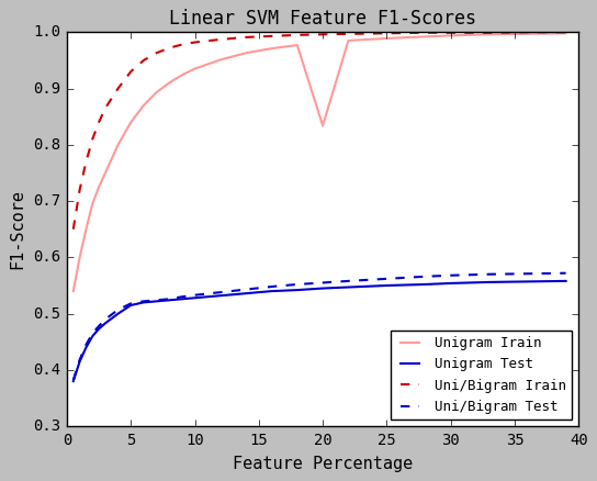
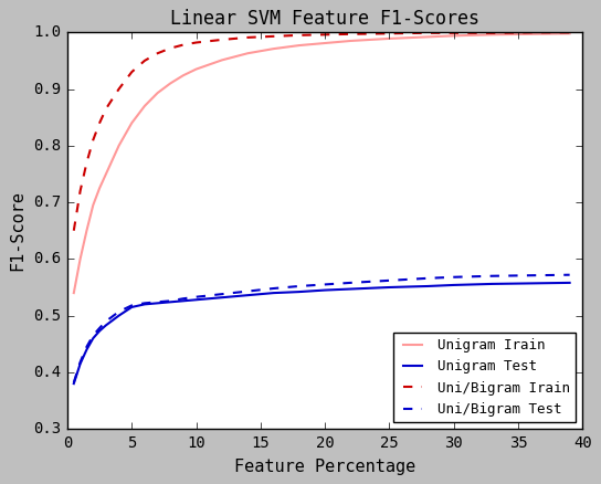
Unigram Irain/20: 0.834 -> 0.981
